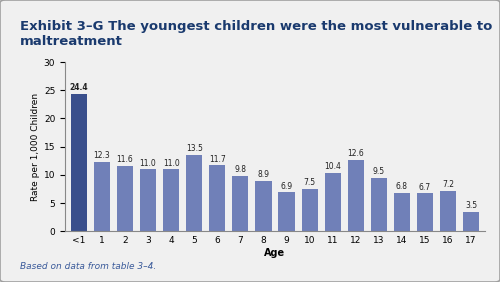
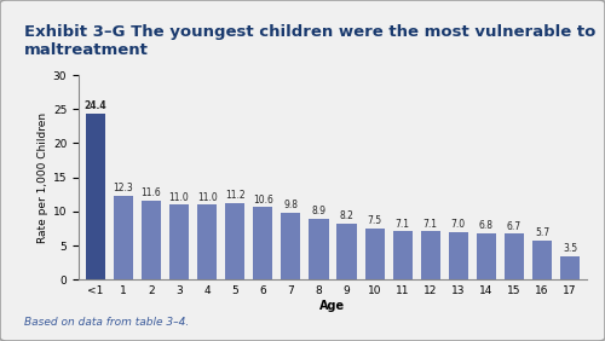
5: 13.5 -> 11.2
6: 11.7 -> 10.6
9: 6.9 -> 8.2
11: 10.4 -> 7.1
12: 12.6 -> 7.1
13: 9.5 -> 7.0
16: 7.2 -> 5.7
